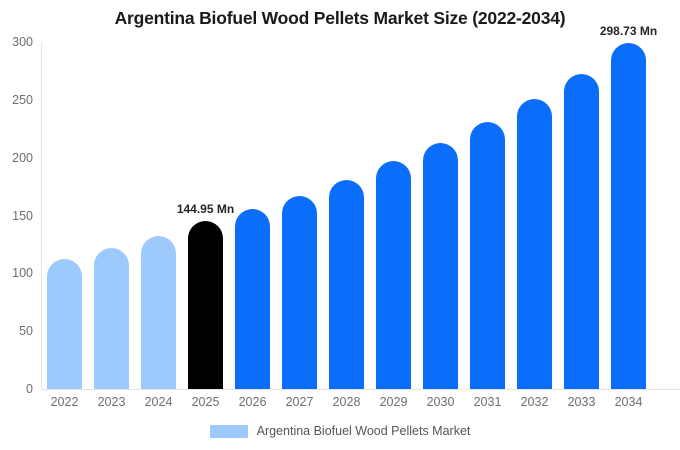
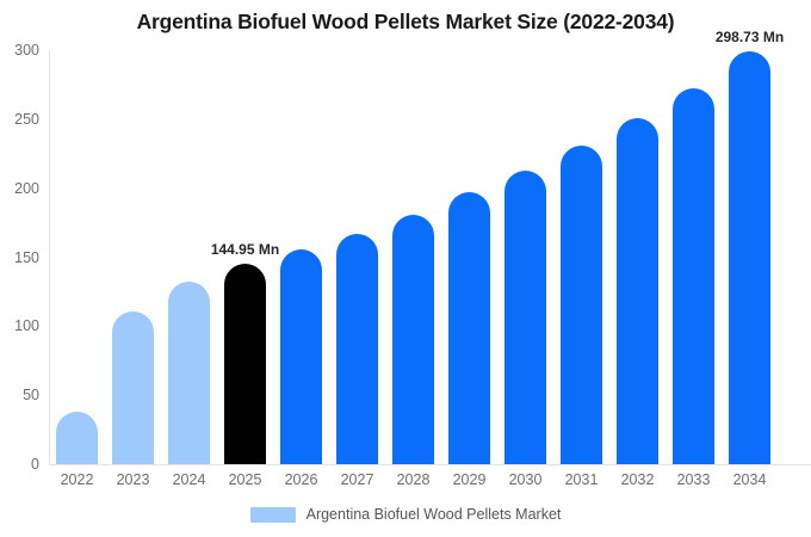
2022: 112 -> 38
2023: 122 -> 111
